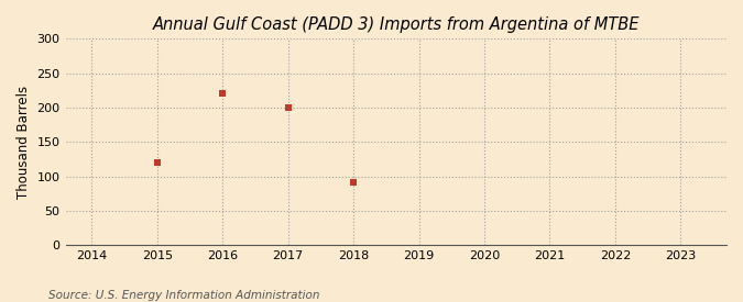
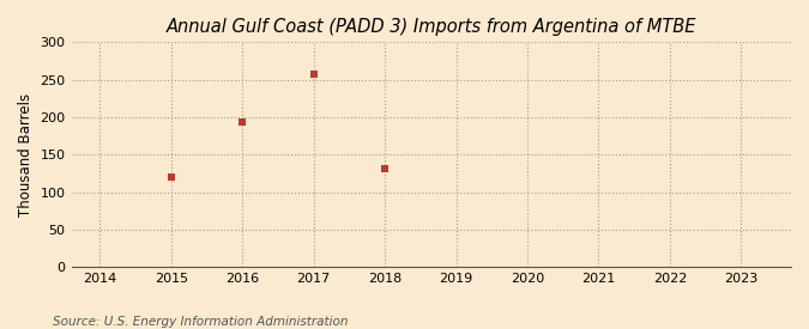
2016: 220 -> 193
2017: 200 -> 258
2018: 92 -> 131
